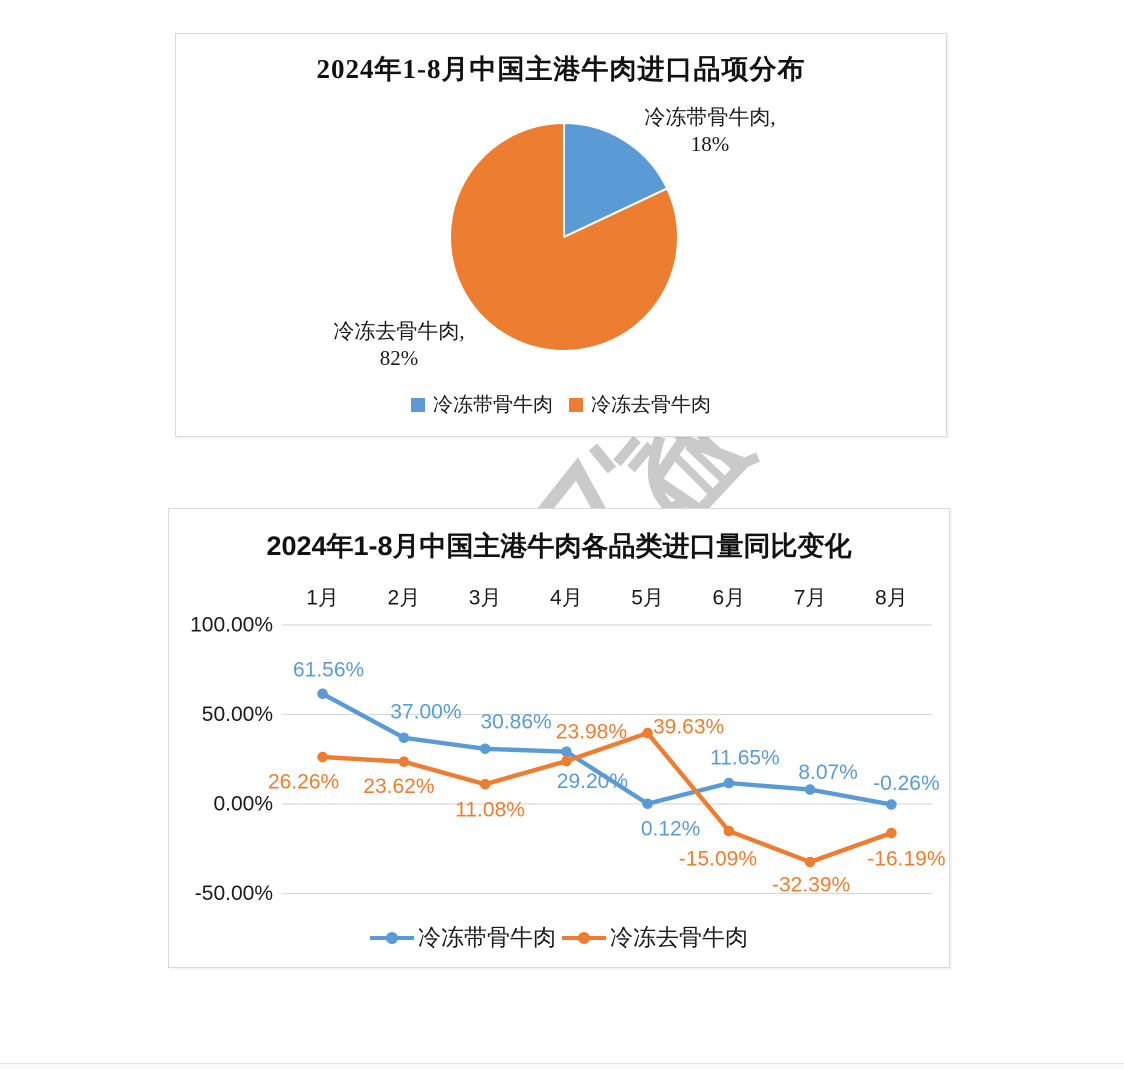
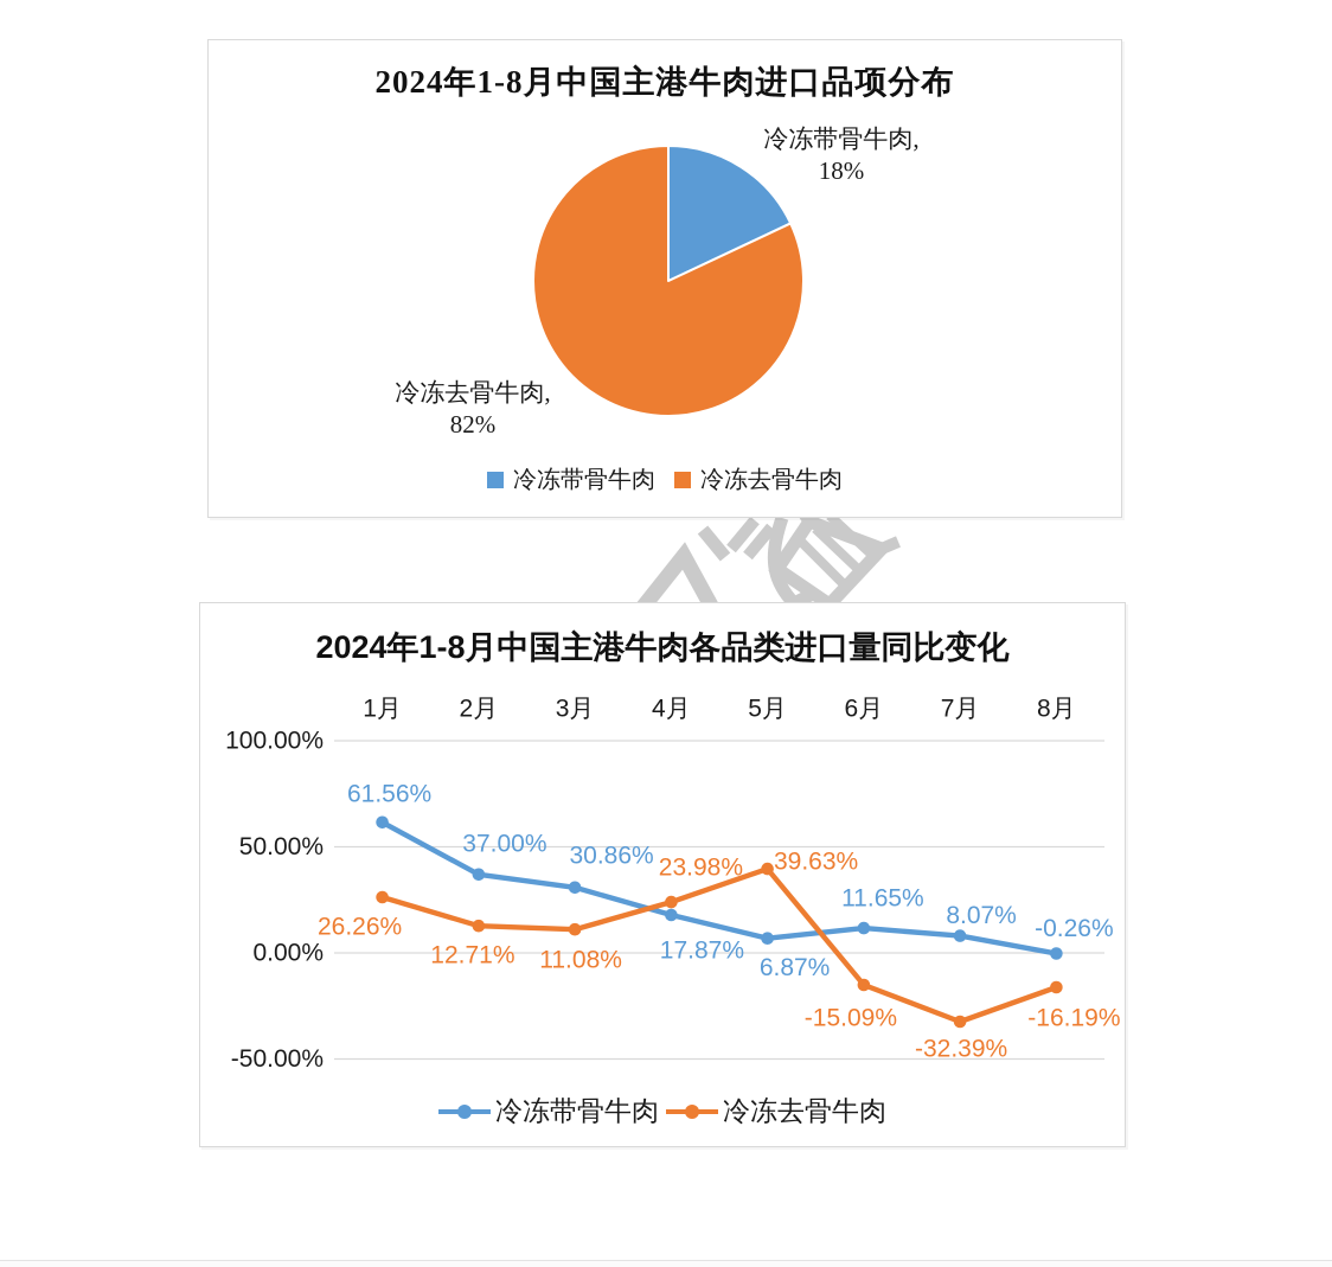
2024年1-8月中国主港牛肉各品类进口量同比变化/冷冻去骨牛肉/2月: 23.62% -> 12.71%
2024年1-8月中国主港牛肉各品类进口量同比变化/冷冻带骨牛肉/4月: 29.20% -> 17.87%
2024年1-8月中国主港牛肉各品类进口量同比变化/冷冻带骨牛肉/5月: 0.12% -> 6.87%
